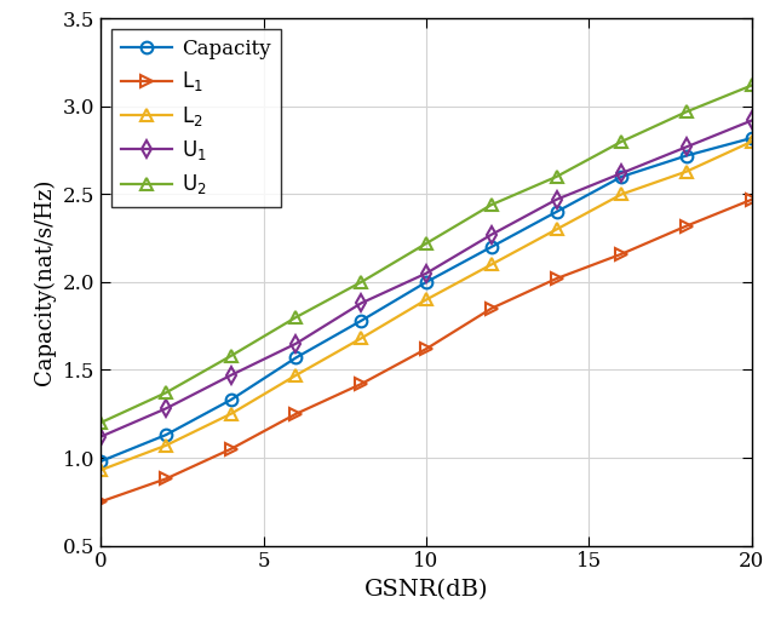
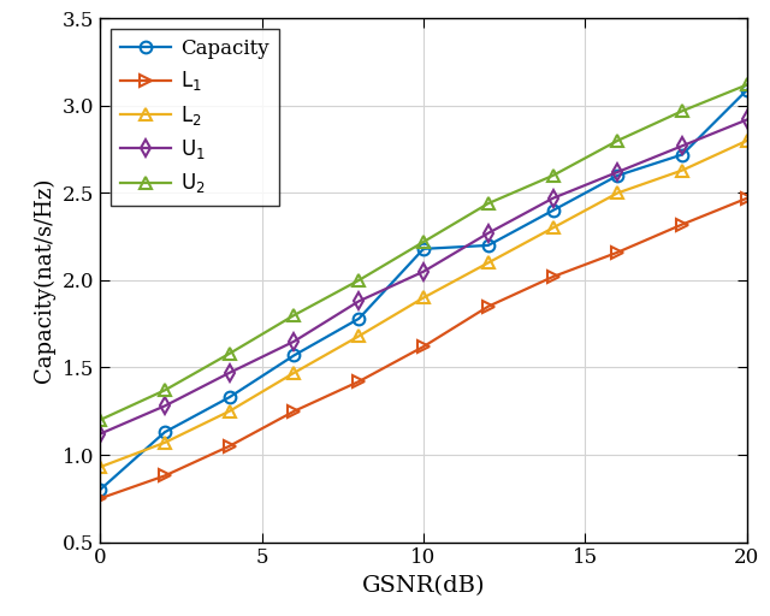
Capacity/0: 0.98 -> 0.80
Capacity/10: 2.00 -> 2.18
Capacity/20: 2.82 -> 3.09
